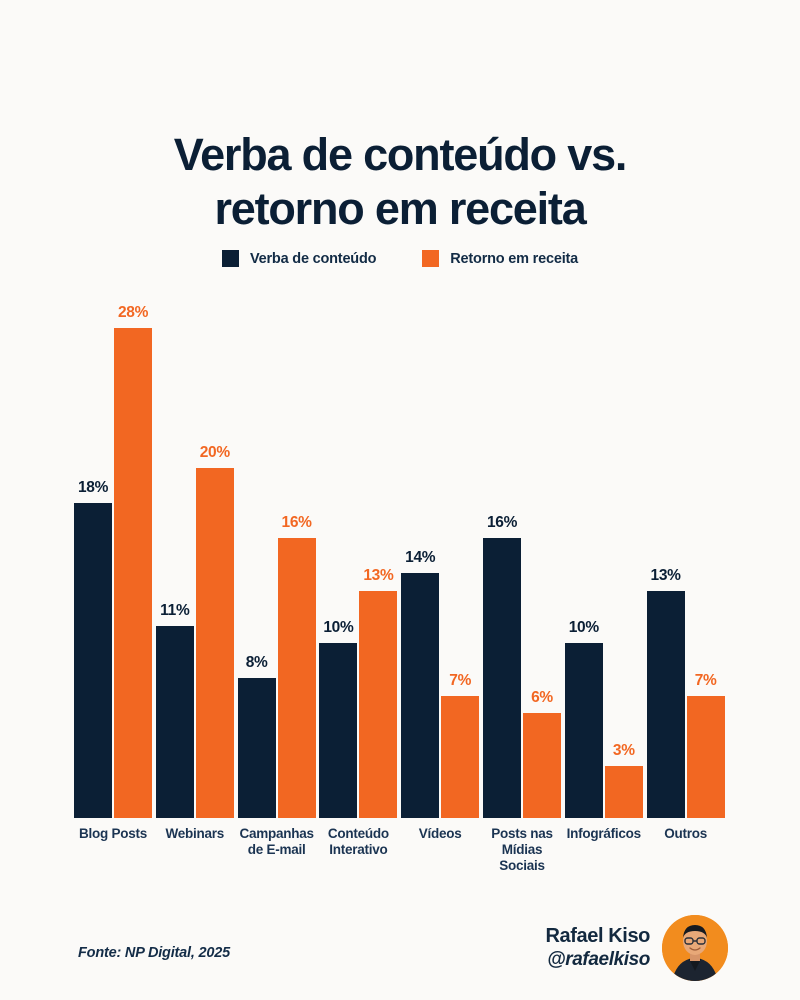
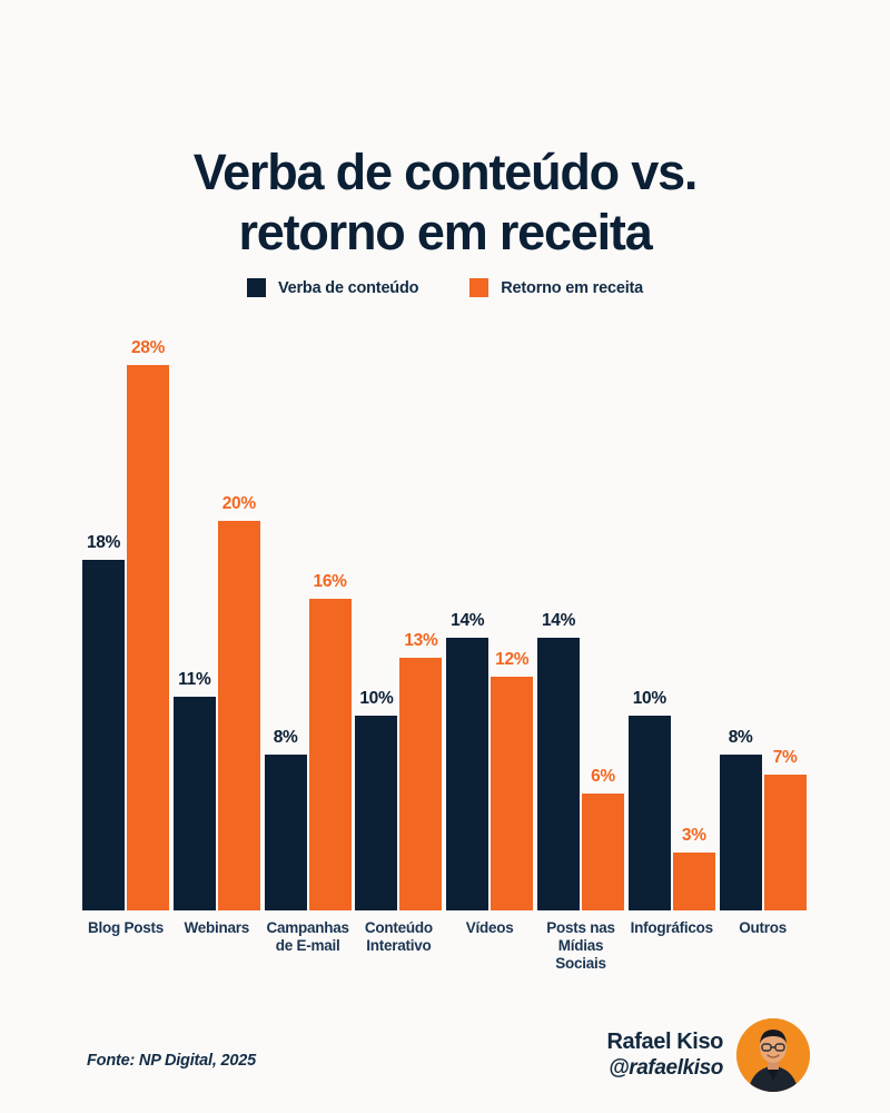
Retorno em receita/Vídeos: 7% -> 12%
Verba de conteúdo/Posts nas Mídias Sociais: 16% -> 14%
Verba de conteúdo/Outros: 13% -> 8%
